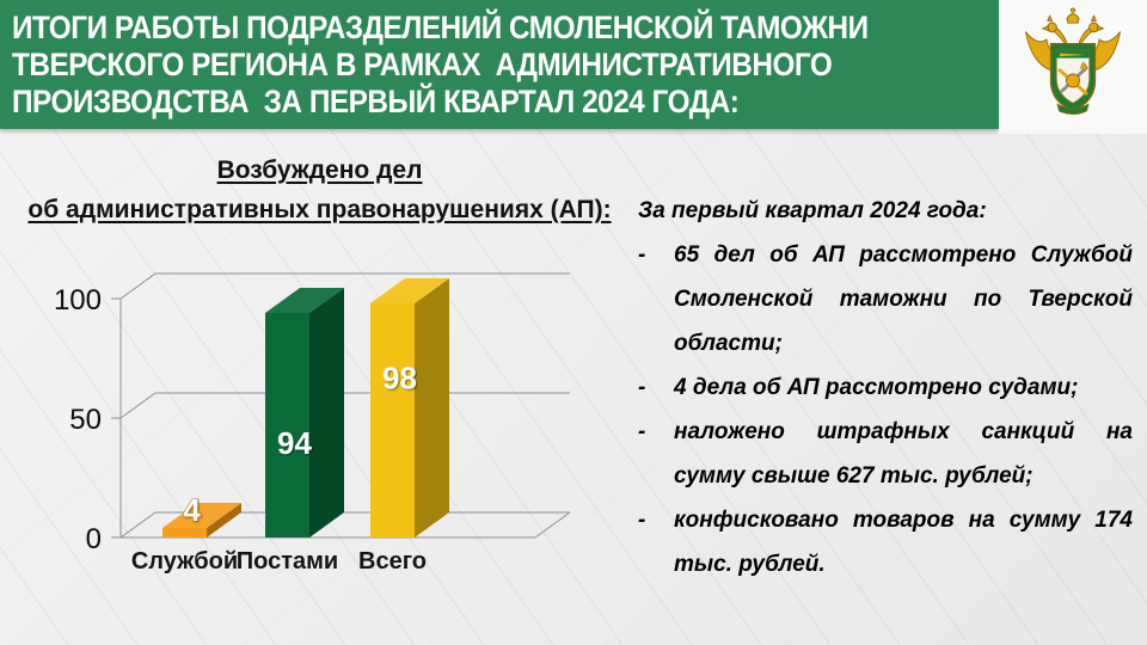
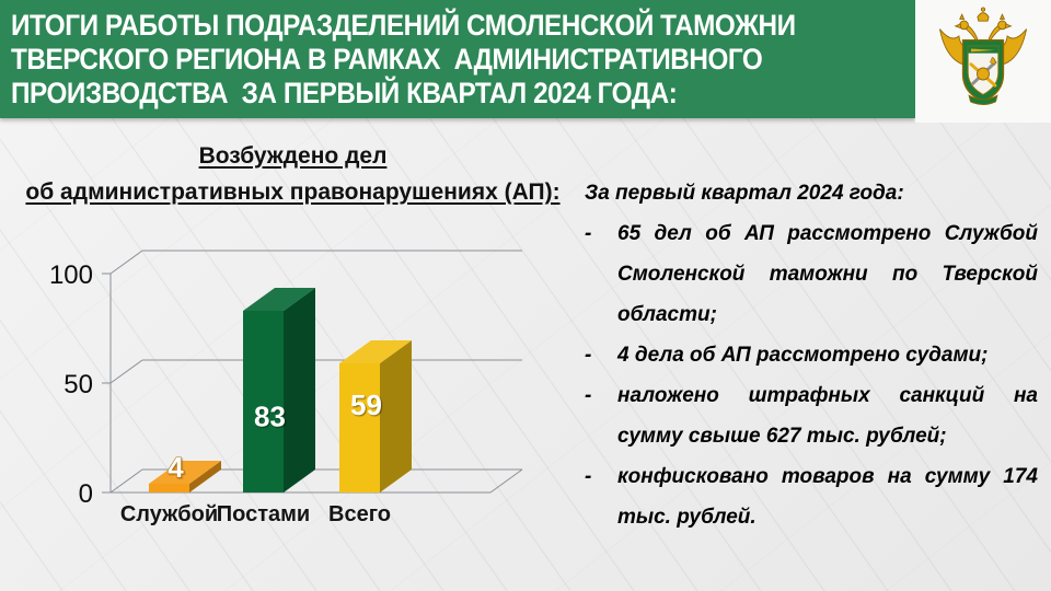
Постами: 94 -> 83
Всего: 98 -> 59
